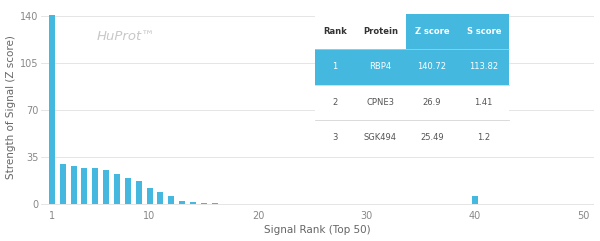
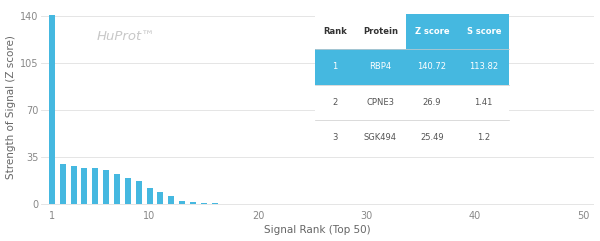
40: 6 -> 0
